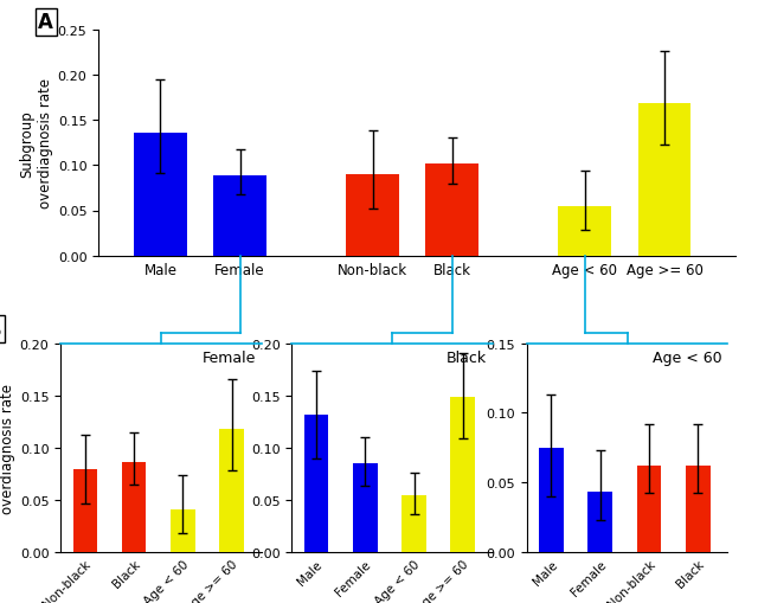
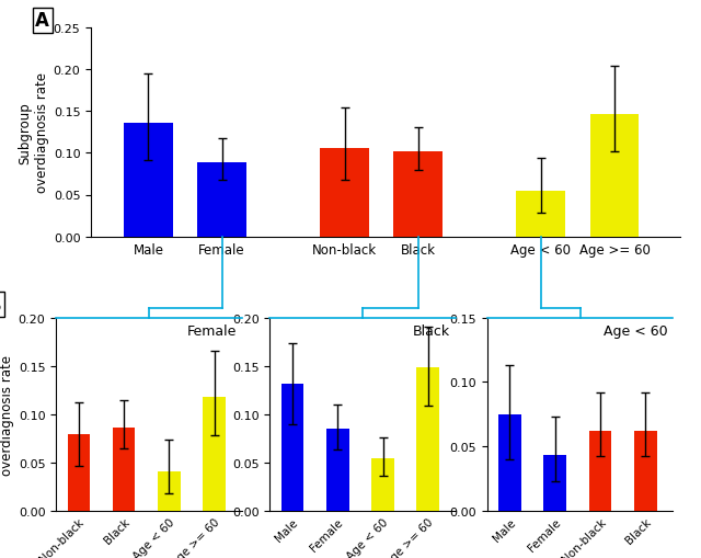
Non-black: 0.090 -> 0.106
Age >= 60: 0.168 -> 0.146
